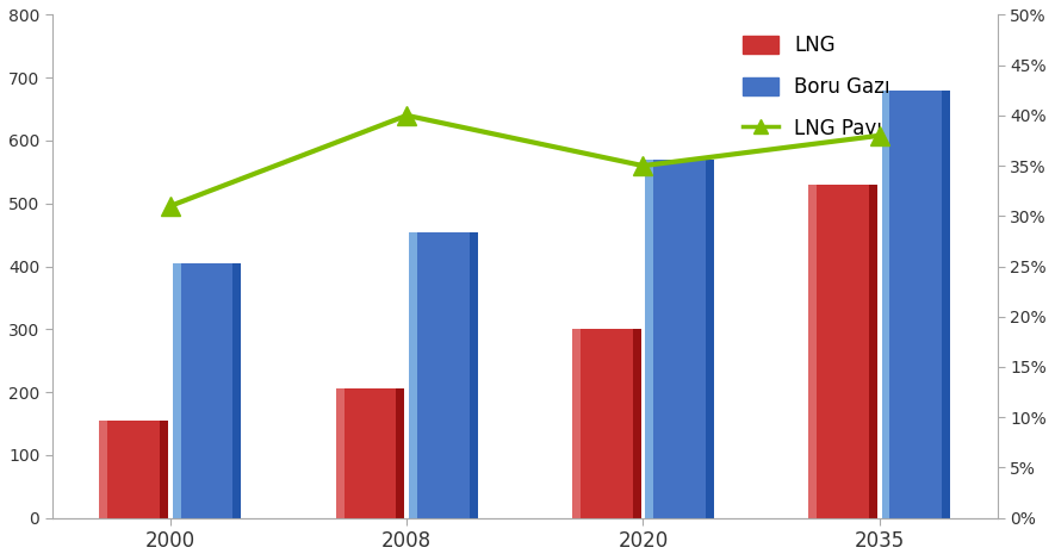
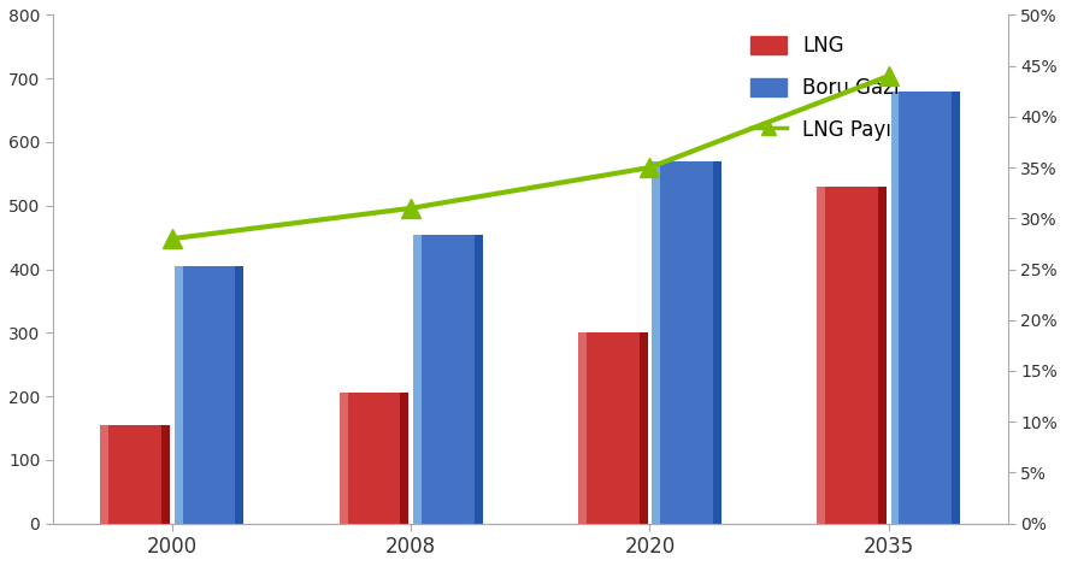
LNG Payı/2000: 31% -> 28%
LNG Payı/2008: 40% -> 31%
LNG Payı/2035: 38% -> 44%
